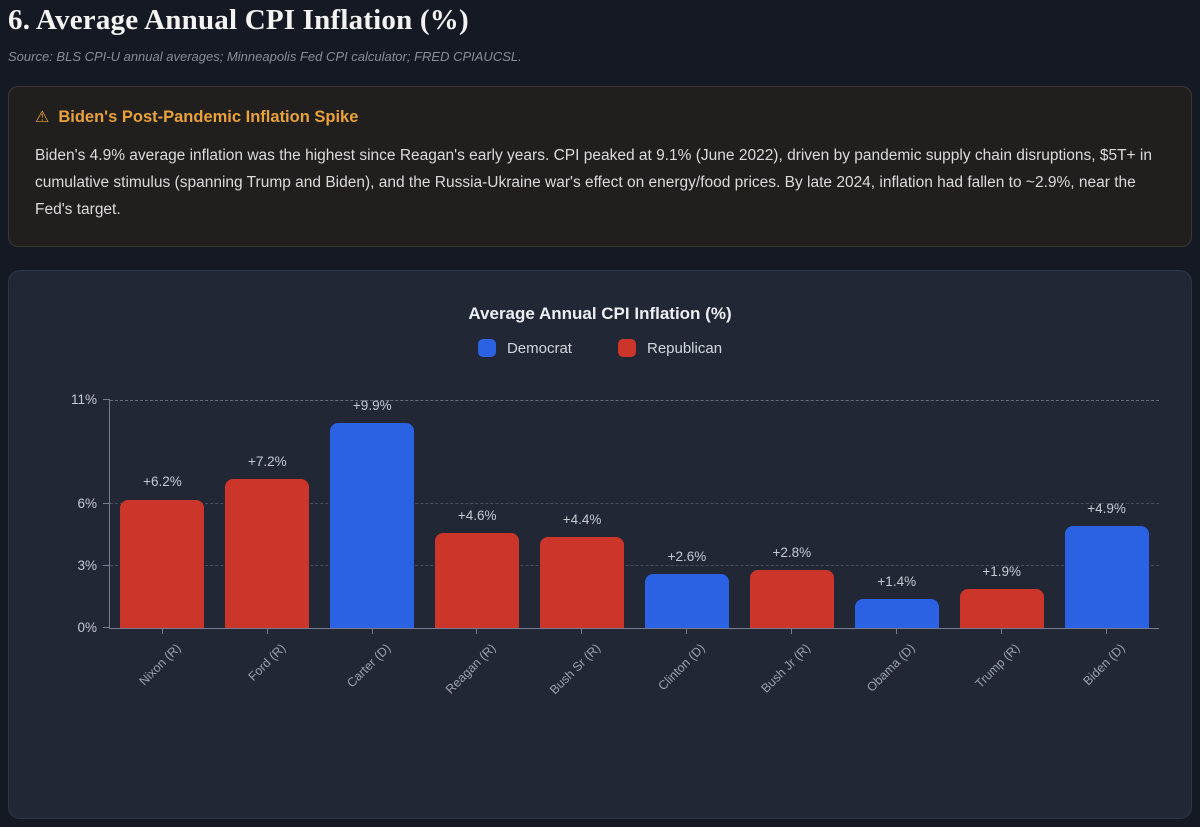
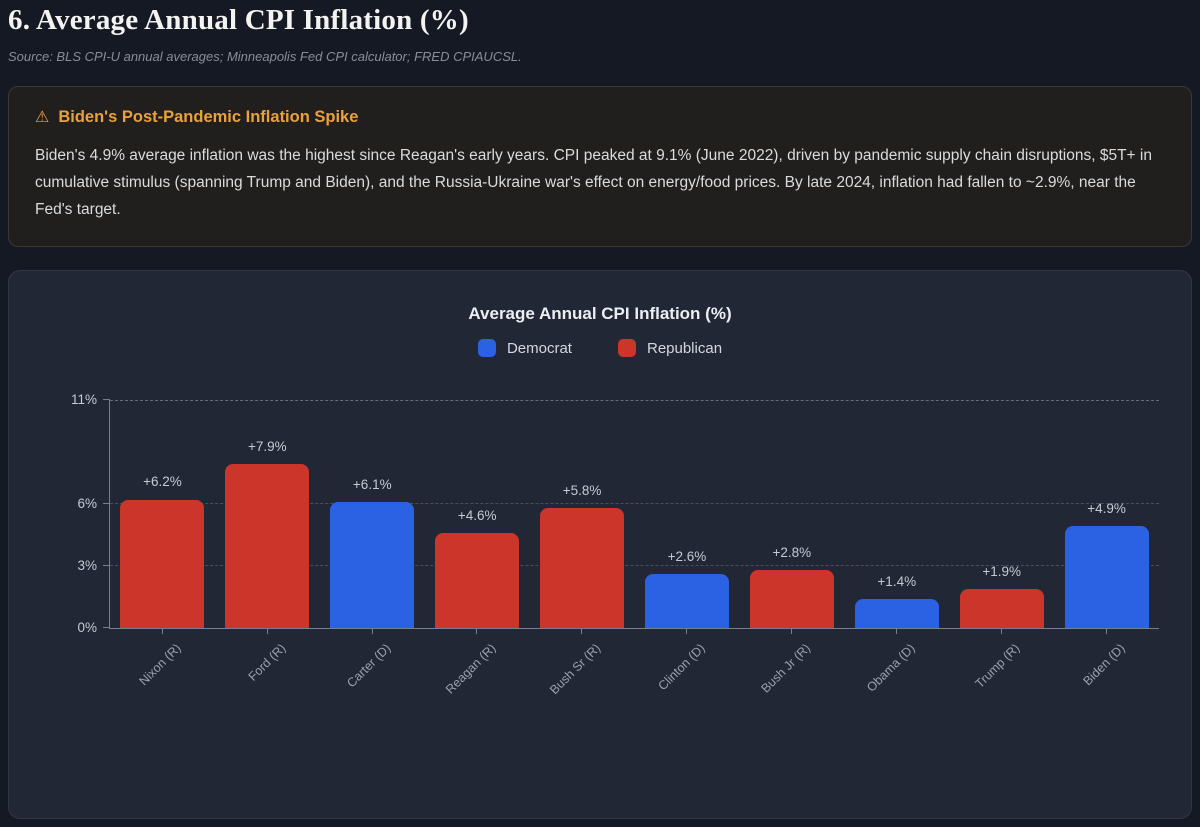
Ford (R): +7.2% -> +7.9%
Carter (D): +9.9% -> +6.1%
Bush Sr (R): +4.4% -> +5.8%
